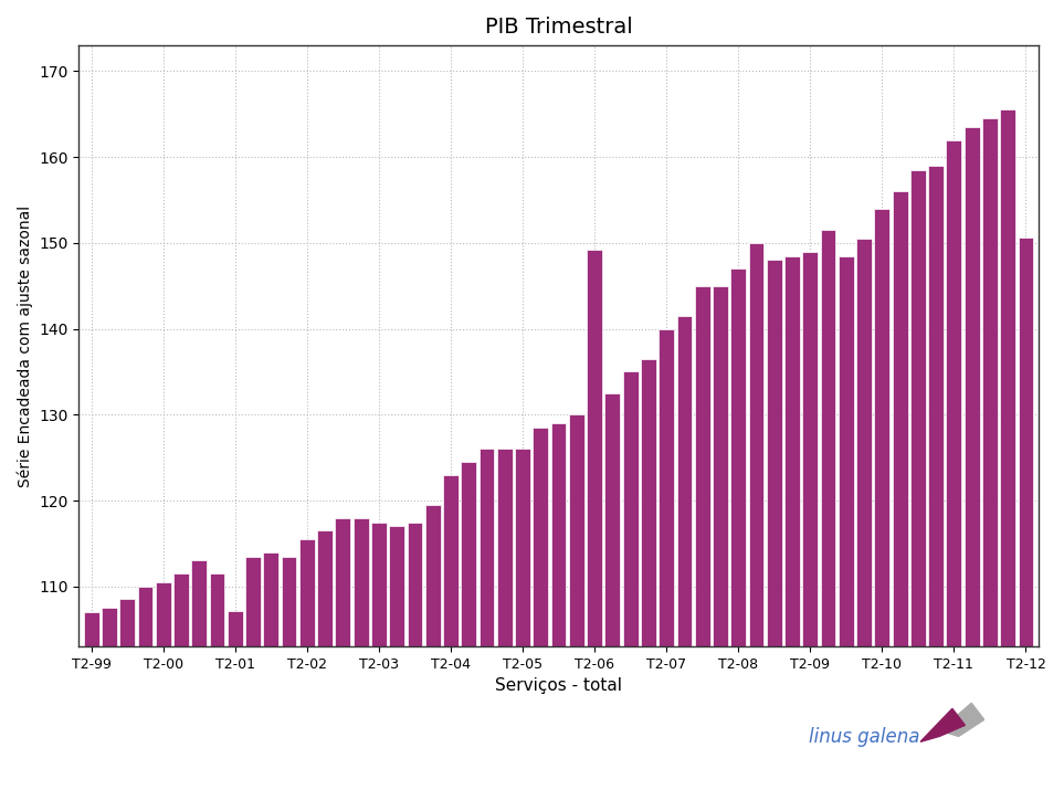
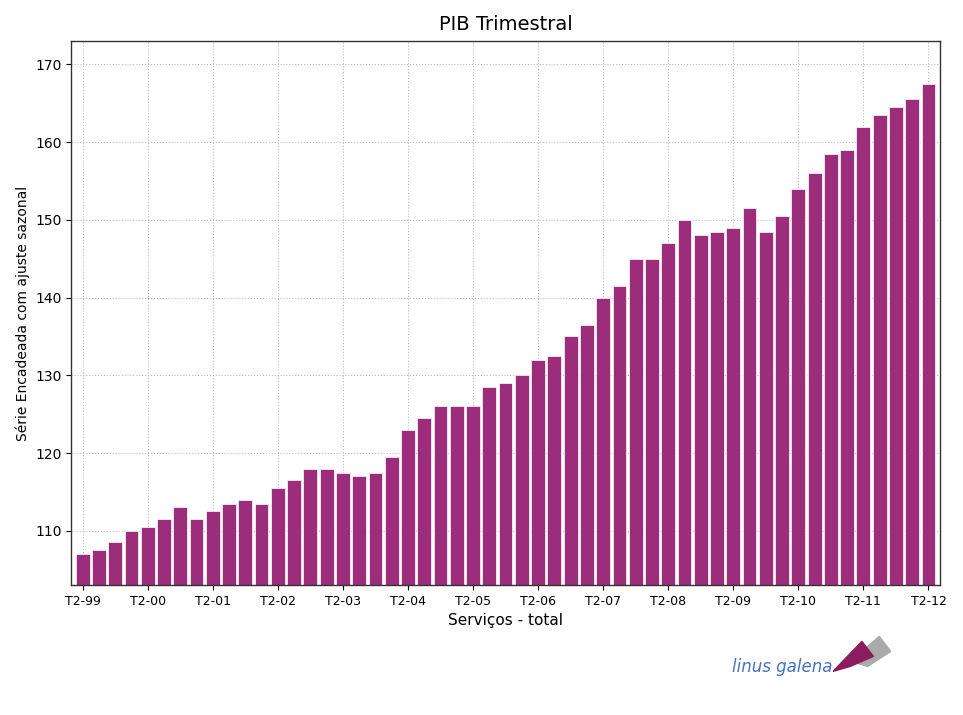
T2-01: 107.2 -> 112.5
T2-06: 149.2 -> 132.0
T2-12: 150.6 -> 167.5
